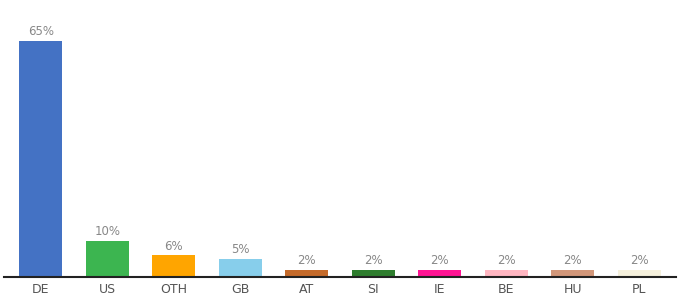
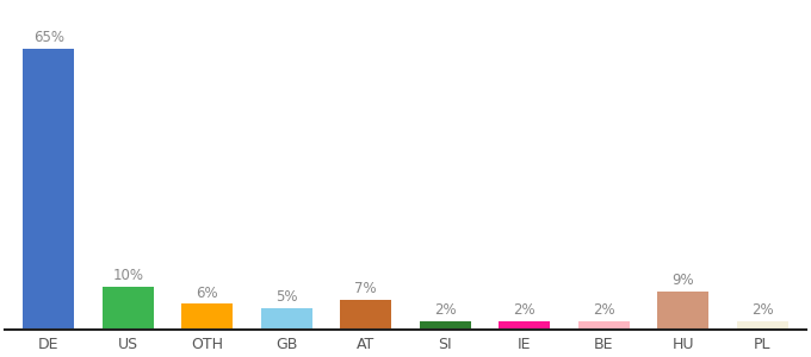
AT: 2% -> 7%
HU: 2% -> 9%
